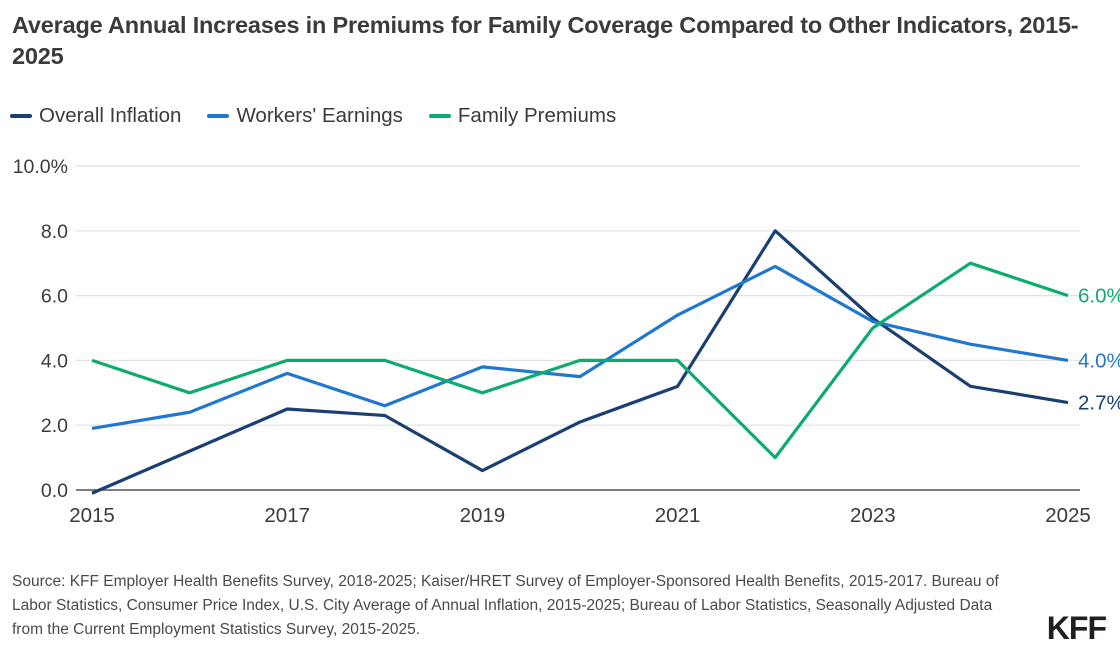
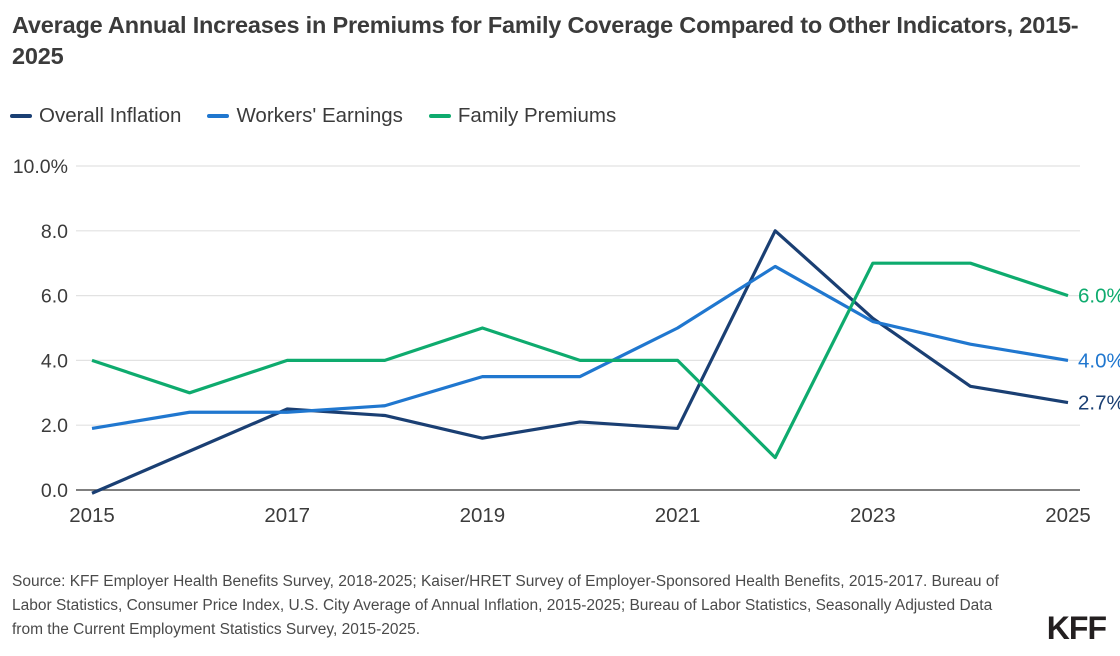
Workers' Earnings/2017: 3.6% -> 2.4%
Overall Inflation/2019: 0.6% -> 1.6%
Workers' Earnings/2019: 3.8% -> 3.5%
Family Premiums/2019: 3% -> 5%
Overall Inflation/2021: 3.2% -> 1.9%
Workers' Earnings/2021: 5.4% -> 5.0%
Family Premiums/2023: 5% -> 7%
